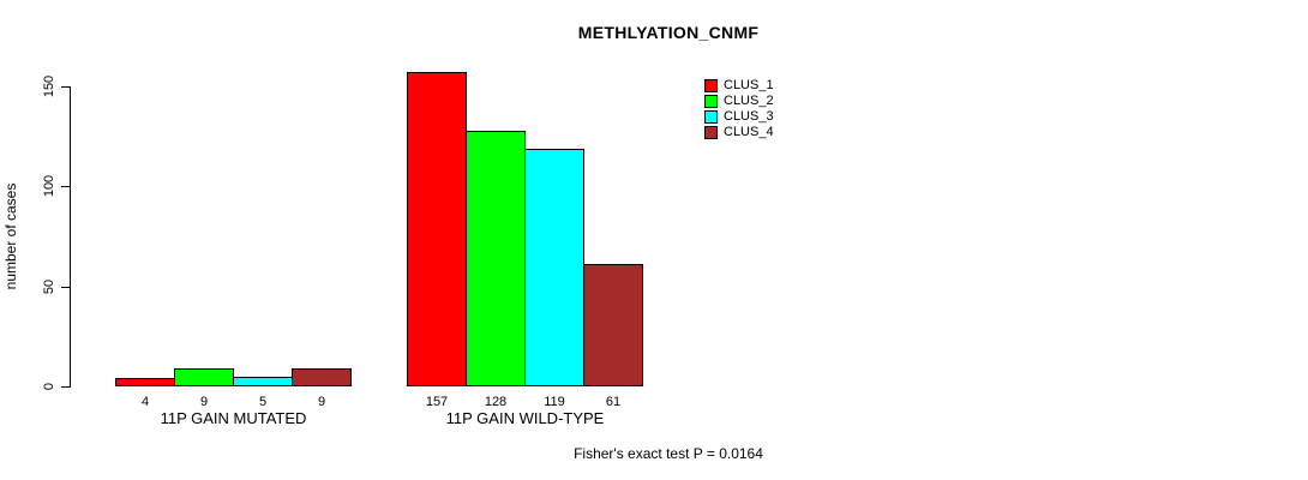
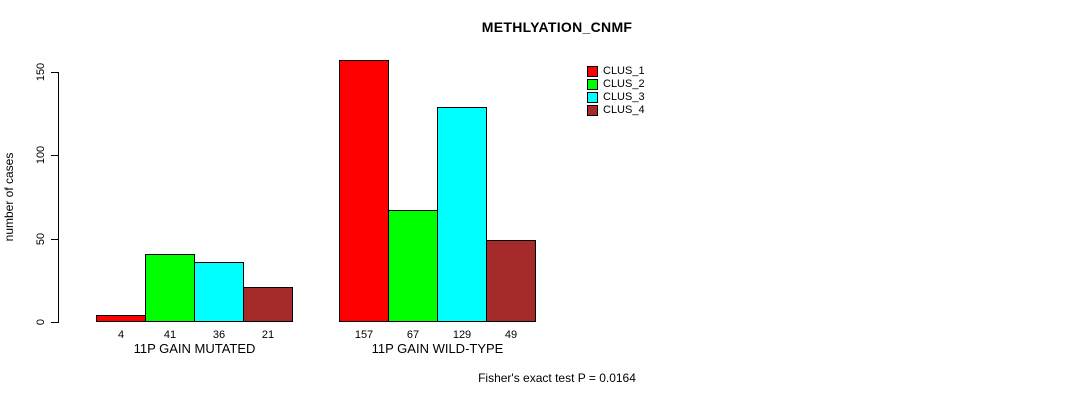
CLUS_2/11P GAIN MUTATED: 9 -> 41
CLUS_3/11P GAIN MUTATED: 5 -> 36
CLUS_4/11P GAIN MUTATED: 9 -> 21
CLUS_2/11P GAIN WILD-TYPE: 128 -> 67
CLUS_3/11P GAIN WILD-TYPE: 119 -> 129
CLUS_4/11P GAIN WILD-TYPE: 61 -> 49
